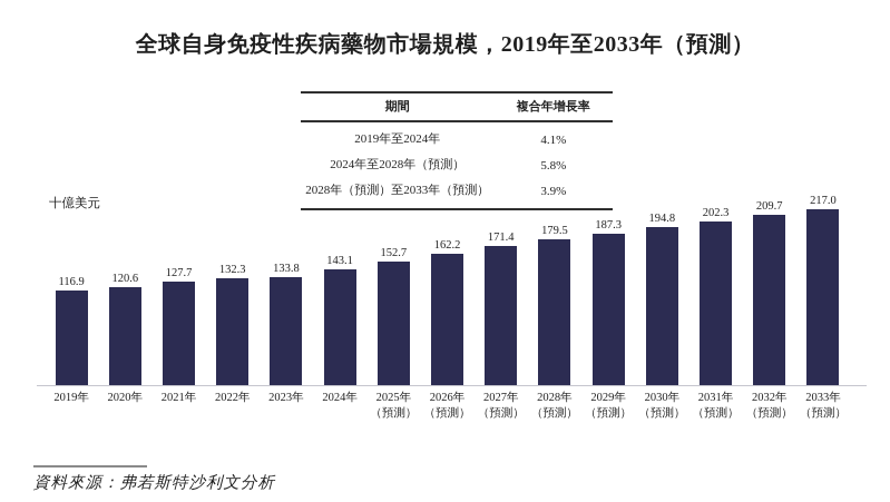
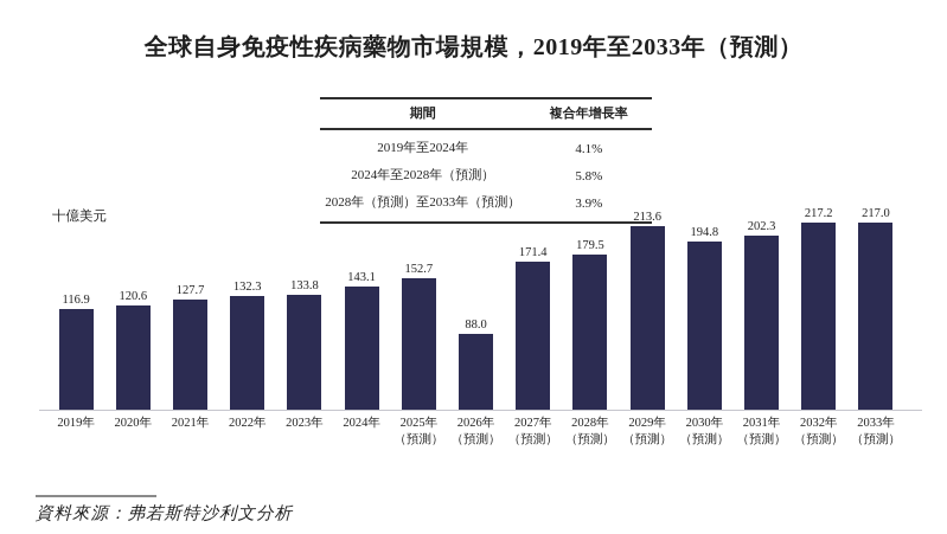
2026年（預測）: 162.2 -> 88.0
2029年（預測）: 187.3 -> 213.6
2032年（預測）: 209.7 -> 217.2
